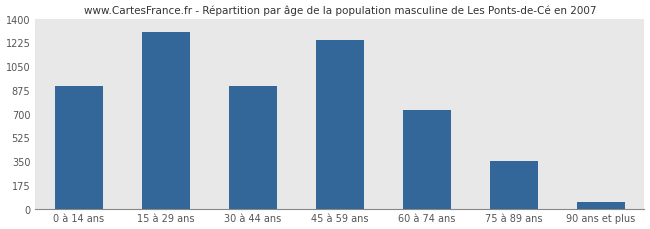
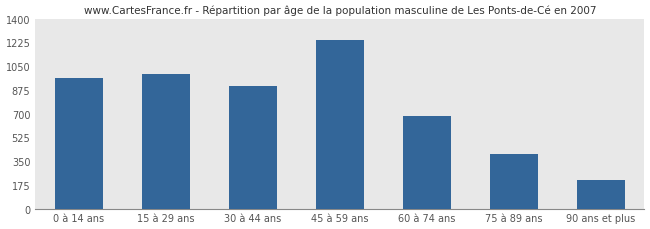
0 à 14 ans: 900 -> 960
15 à 29 ans: 1300 -> 990
60 à 74 ans: 730 -> 680
75 à 89 ans: 350 -> 400
90 ans et plus: 50 -> 210
